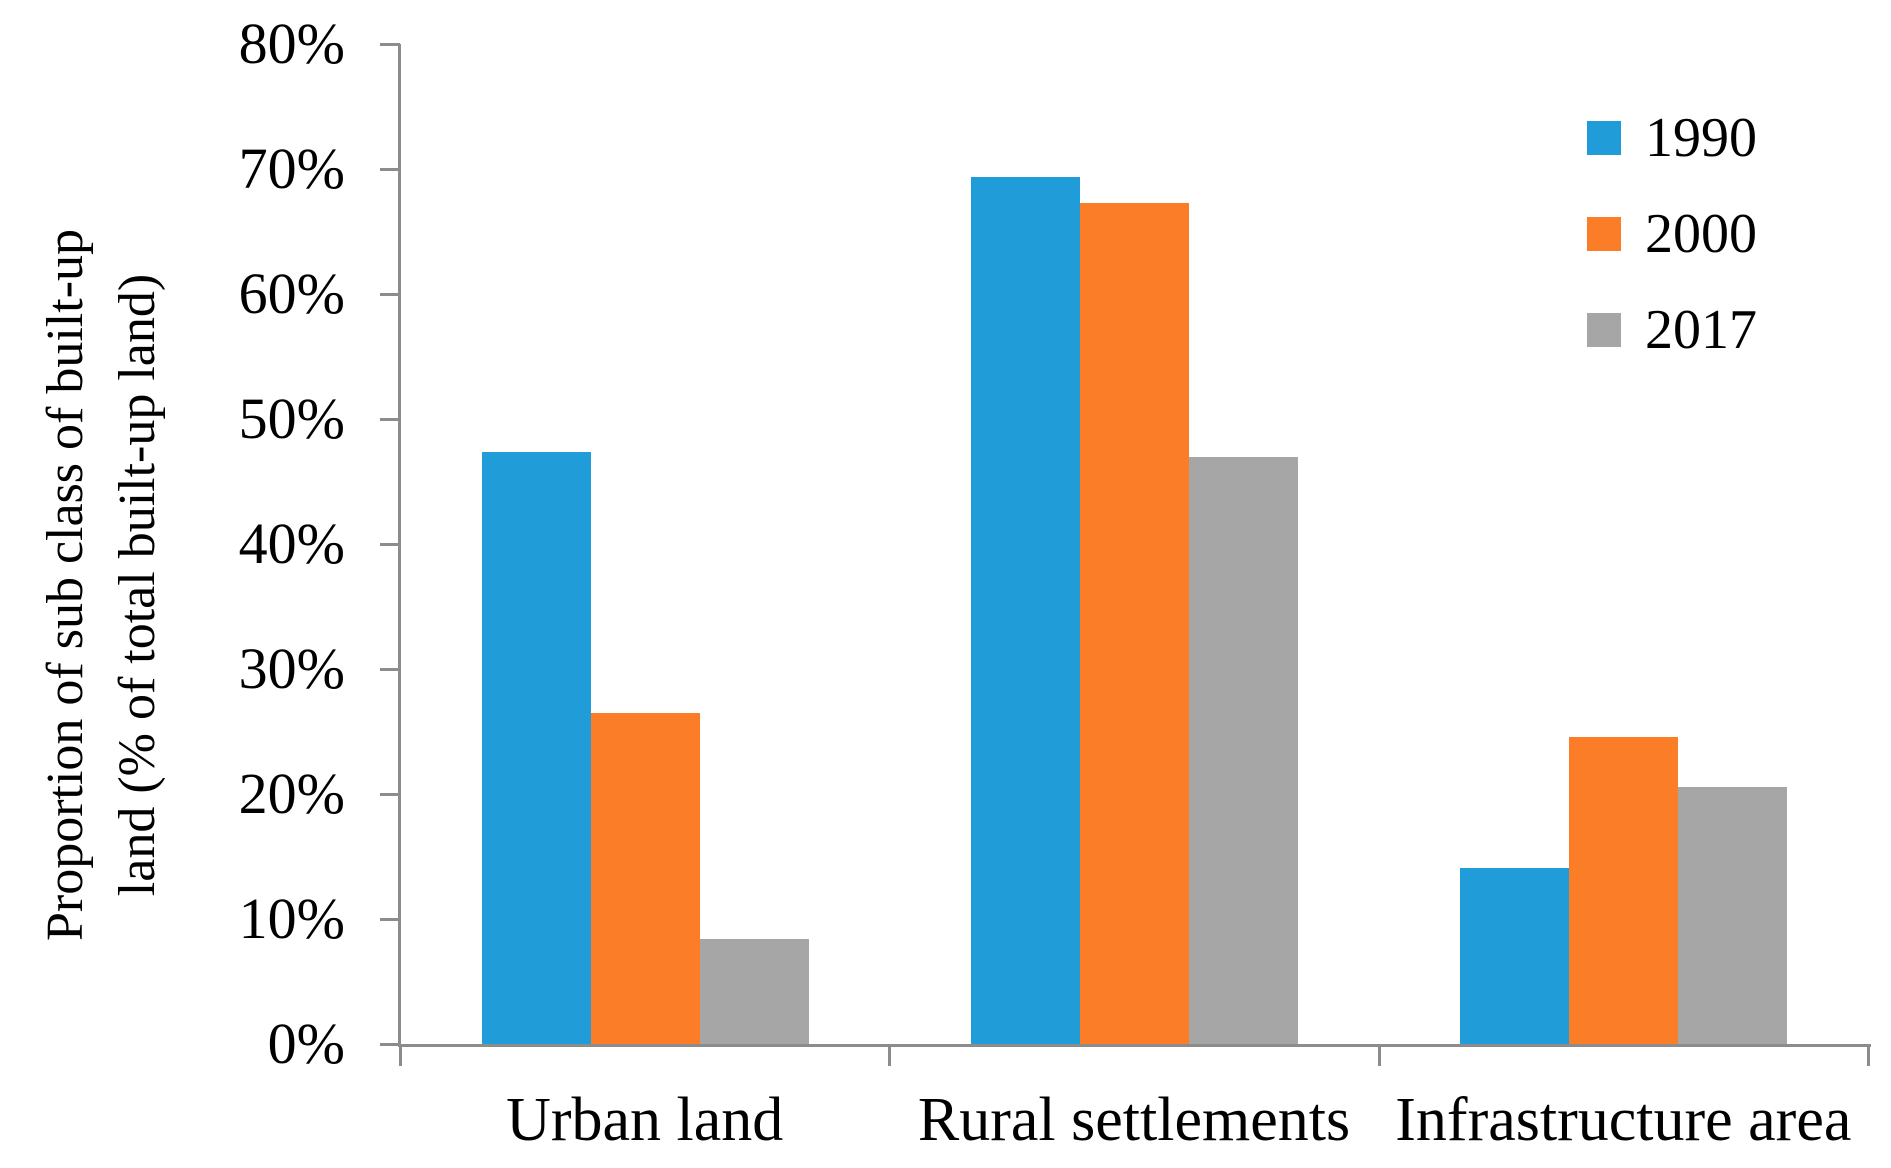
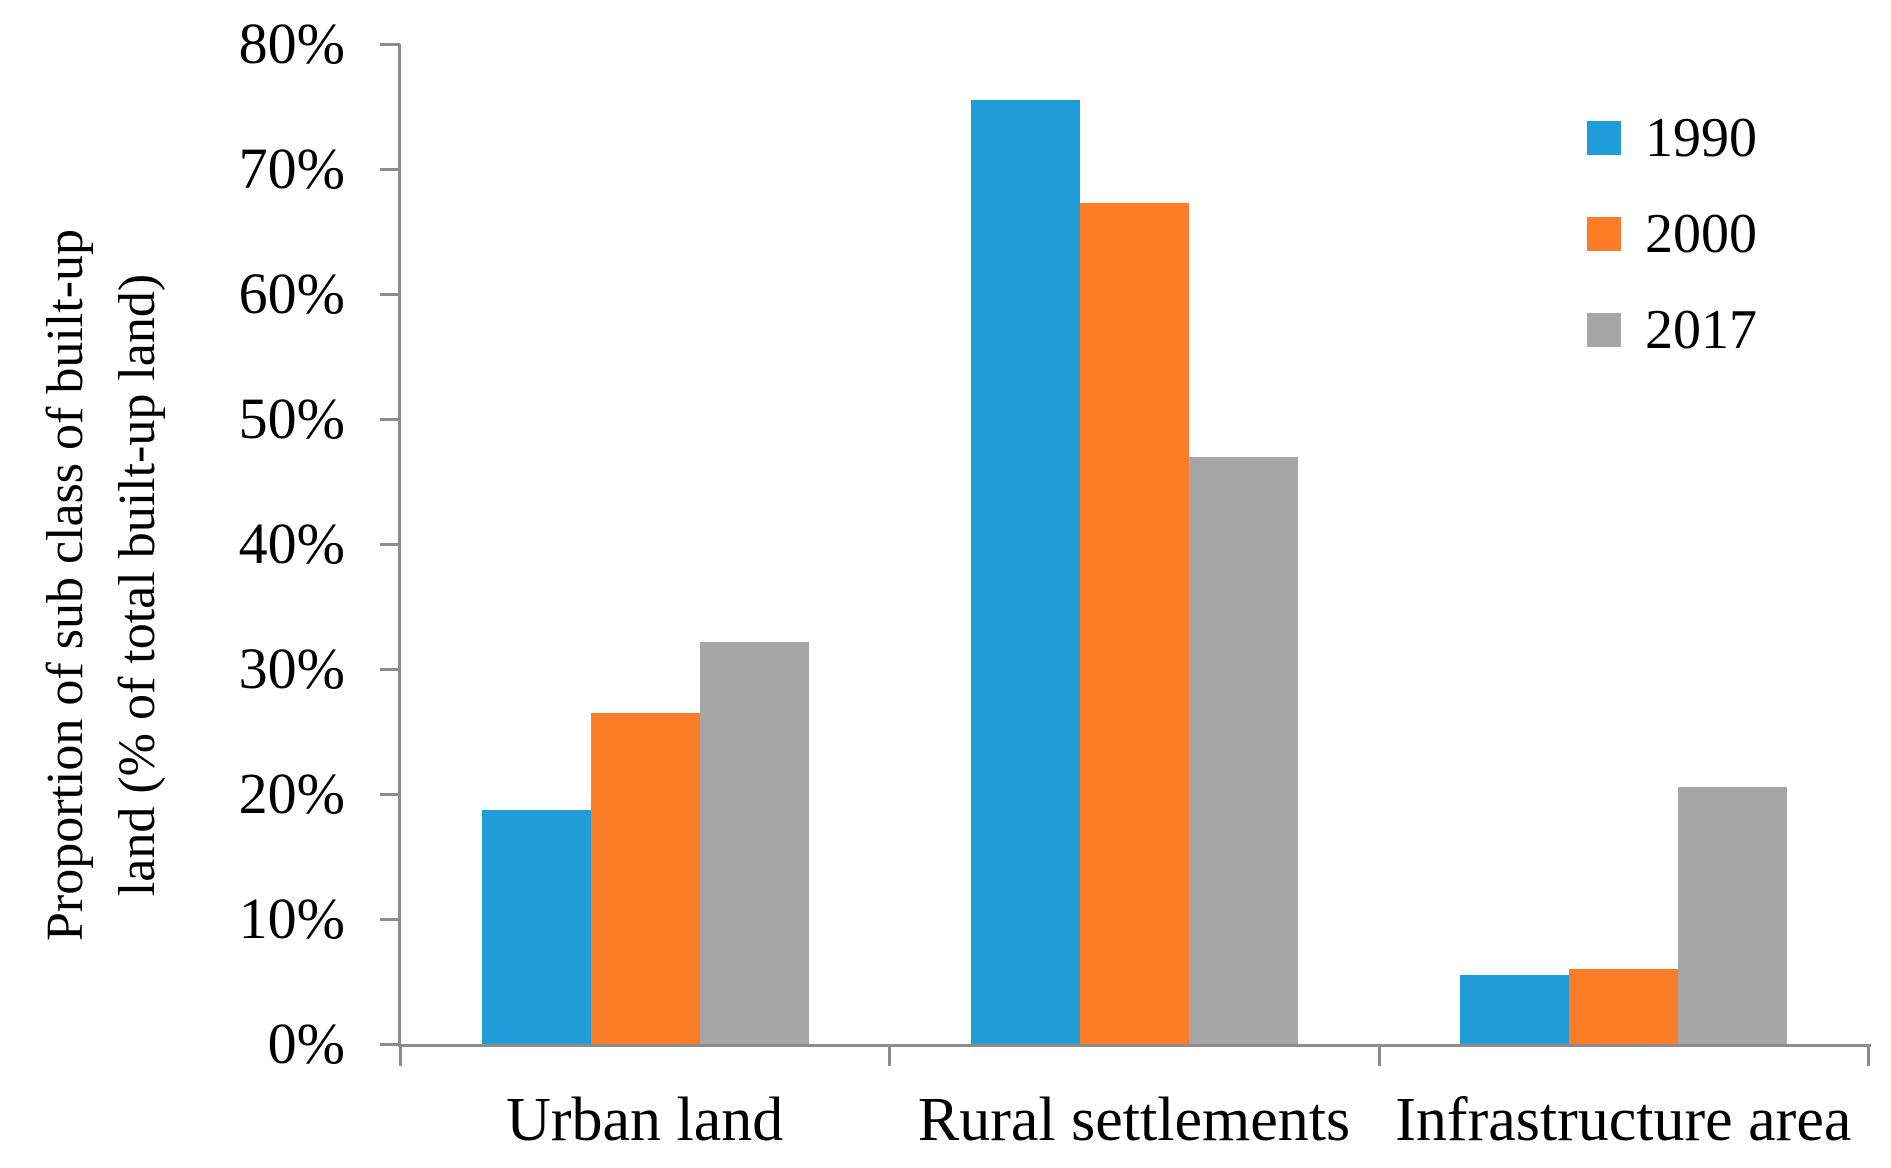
1990/Urban land: 47.4% -> 18.7%
2017/Urban land: 8.4% -> 32.2%
1990/Rural settlements: 69.4% -> 75.5%
1990/Infrastructure area: 14.1% -> 5.5%
2000/Infrastructure area: 24.6% -> 6.0%
